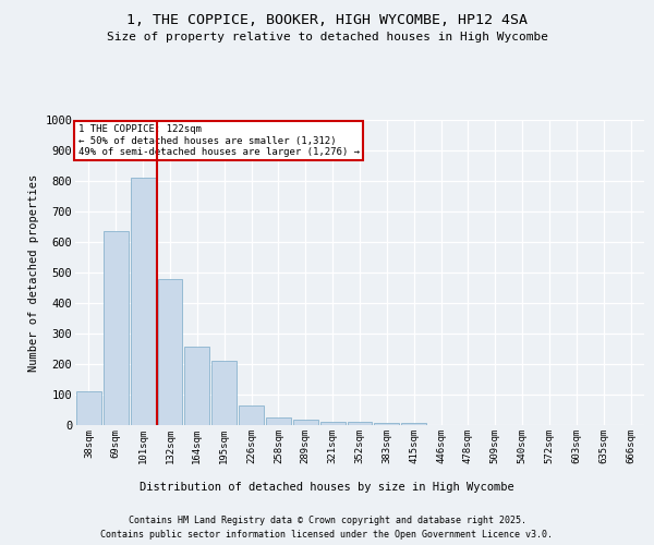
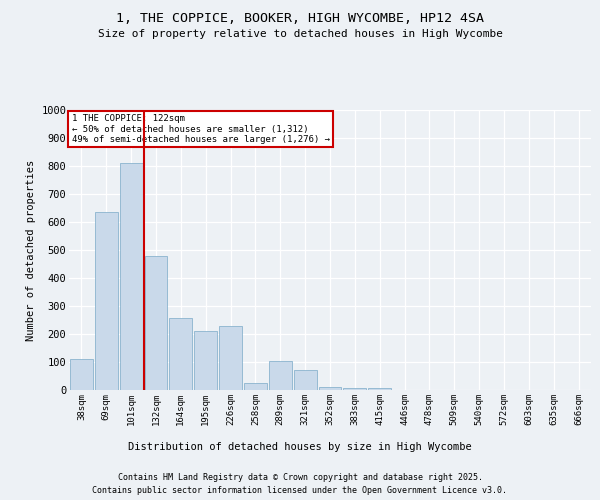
226sqm: 63 -> 230
289sqm: 18 -> 105
321sqm: 12 -> 70
